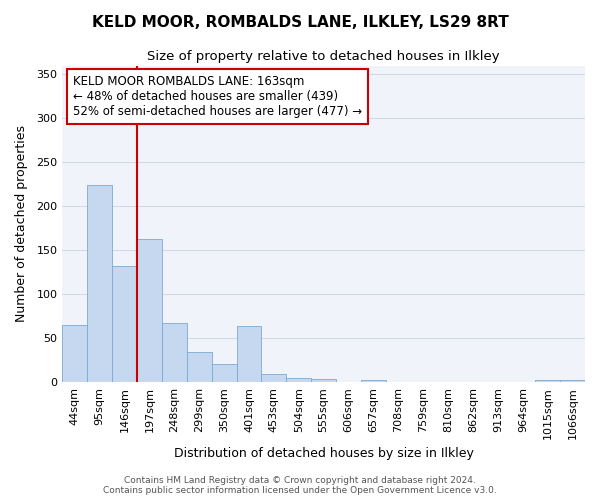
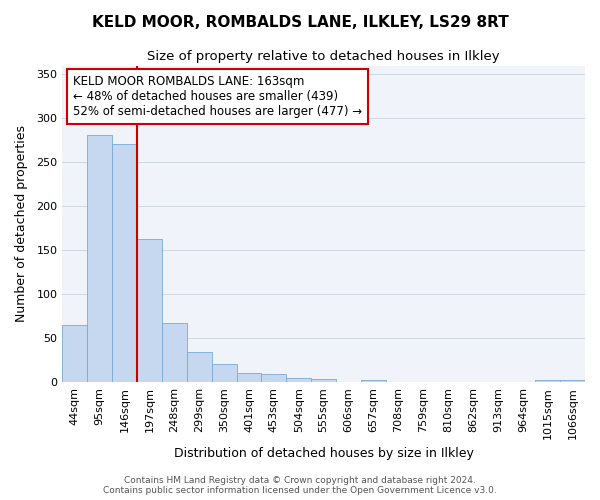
95sqm: 224 -> 281
146sqm: 132 -> 271
401sqm: 64 -> 10
